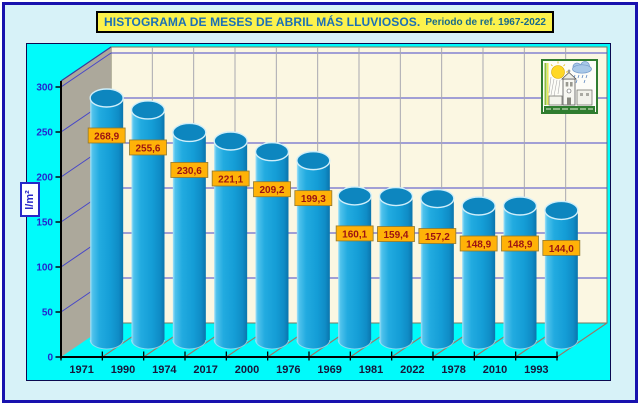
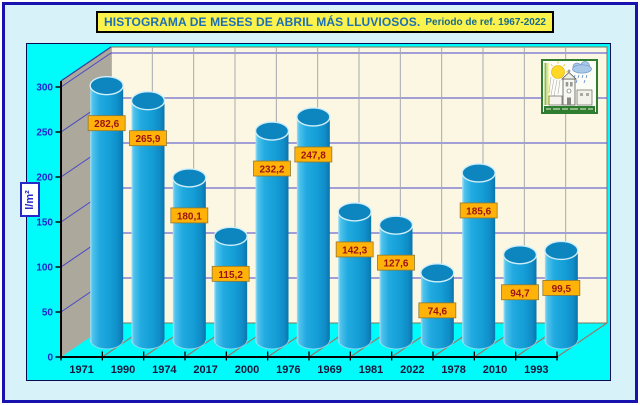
1971: 268,9 -> 282,6
1990: 255,6 -> 265,9
1974: 230,6 -> 180,1
2017: 221,1 -> 115,2
2000: 209,2 -> 232,2
1976: 199,3 -> 247,8
1969: 160,1 -> 142,3
1981: 159,4 -> 127,6
2022: 157,2 -> 74,6
1978: 148,9 -> 185,6
2010: 148,9 -> 94,7
1993: 144,0 -> 99,5
